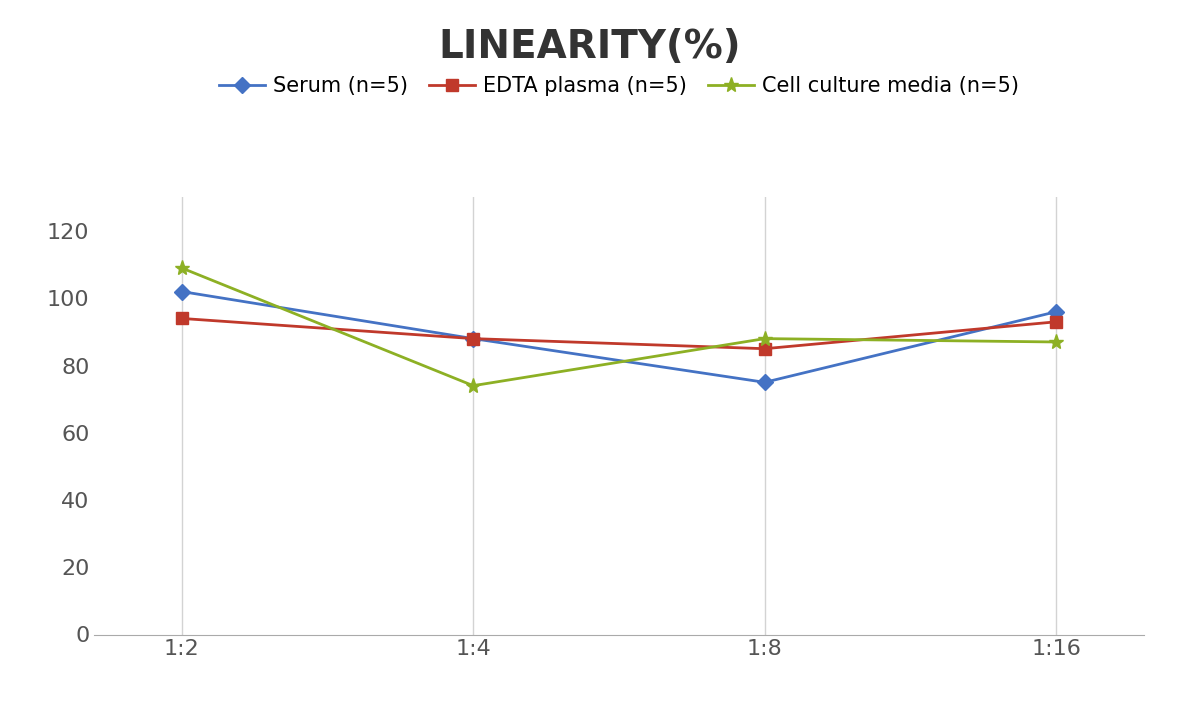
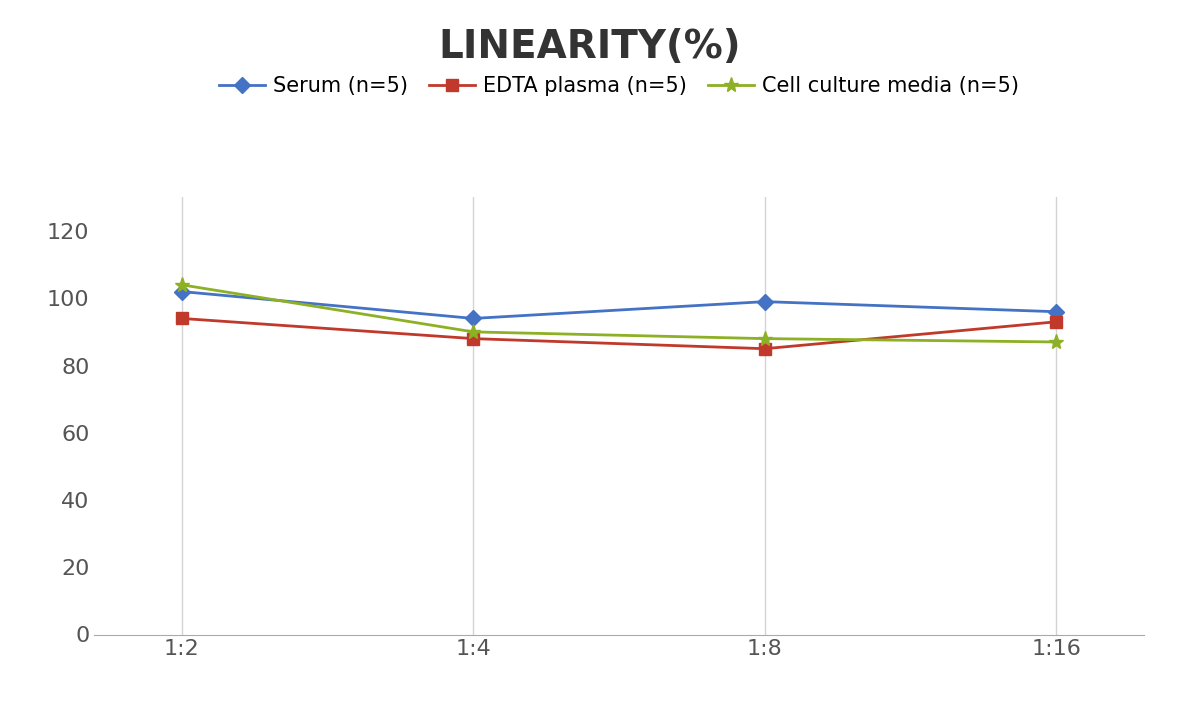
Cell culture media (n=5)/1:2: 109 -> 104
Serum (n=5)/1:4: 88 -> 94
Cell culture media (n=5)/1:4: 74 -> 90
Serum (n=5)/1:8: 75 -> 99
